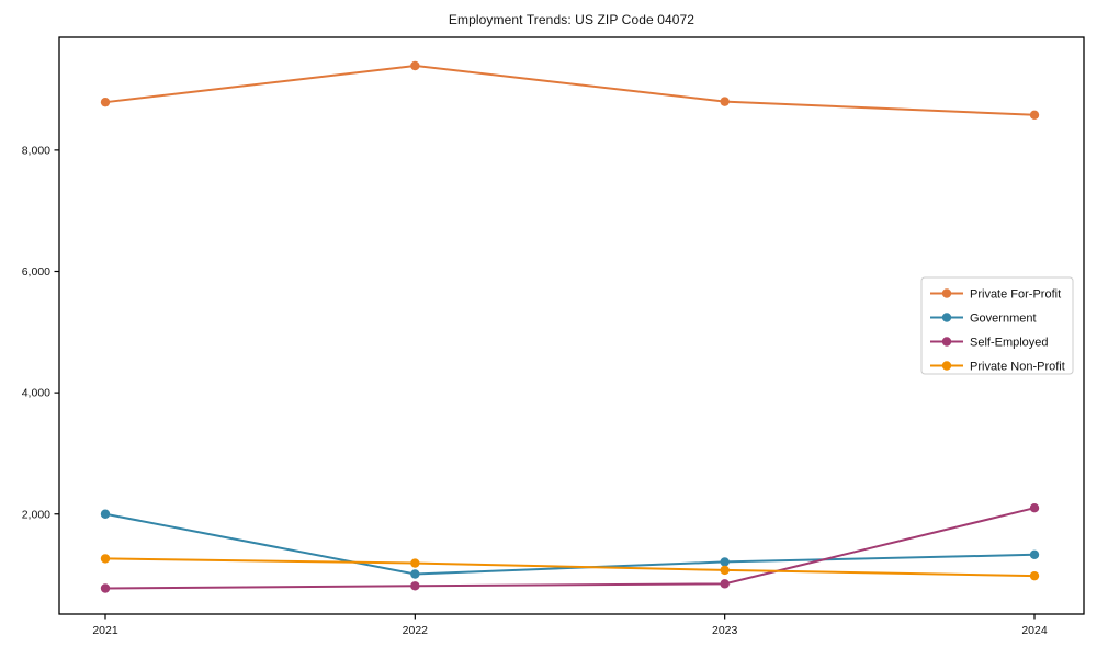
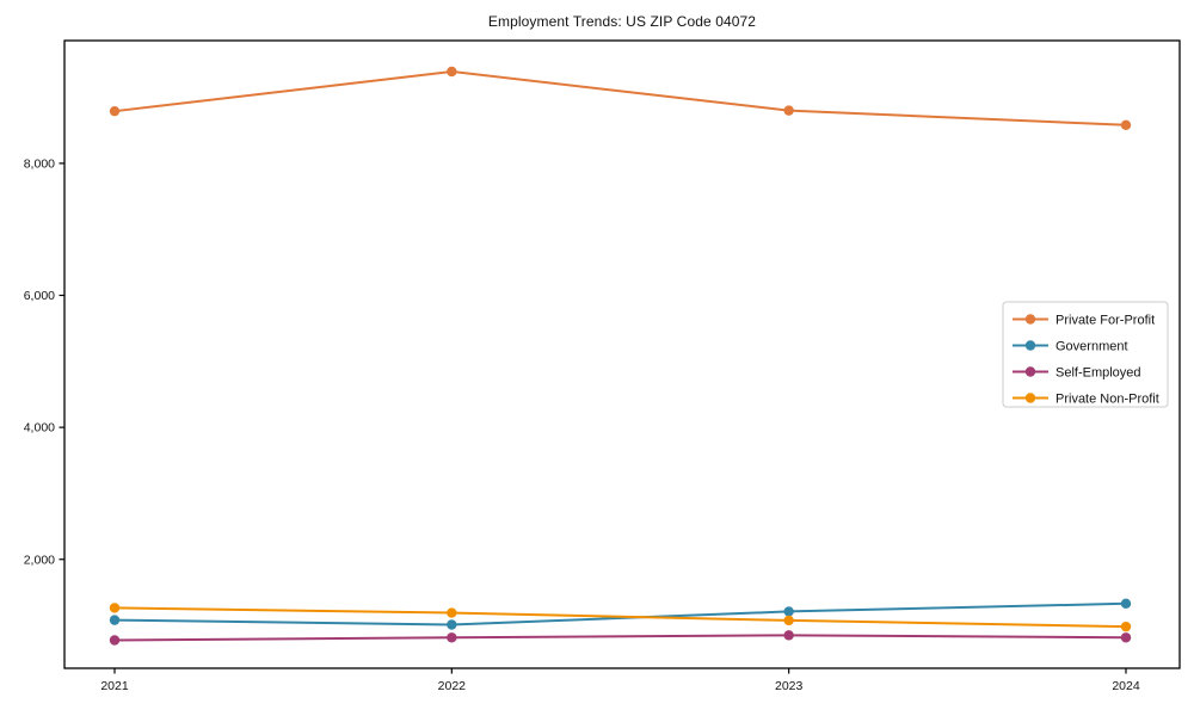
Government/2021: 2000 -> 1100
Self-Employed/2024: 2100 -> 800
